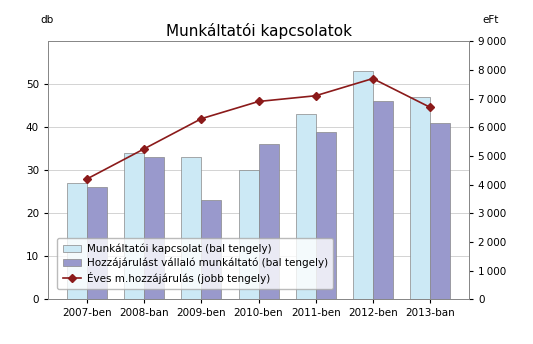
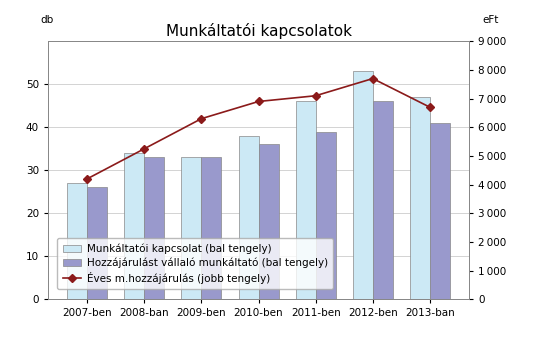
Hozzájárulást vállaló munkáltató (bal tengely)/2009-ben: 23 -> 33
Munkáltatói kapcsolat (bal tengely)/2010-ben: 30 -> 38
Munkáltatói kapcsolat (bal tengely)/2011-ben: 43 -> 46
